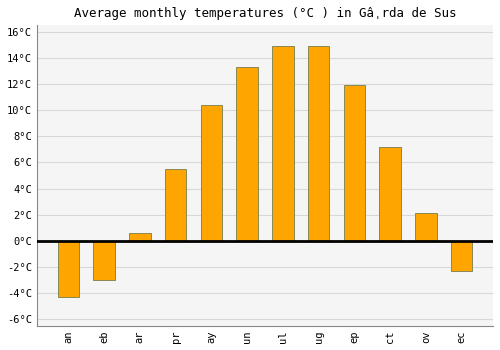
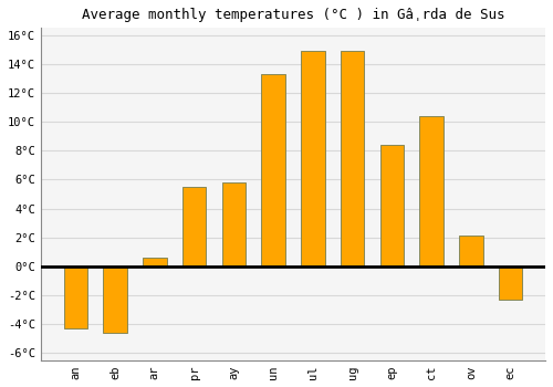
eb: -3.0°C -> -4.6°C
ay: 10.4°C -> 5.8°C
ep: 11.9°C -> 8.4°C
ct: 7.2°C -> 10.4°C
